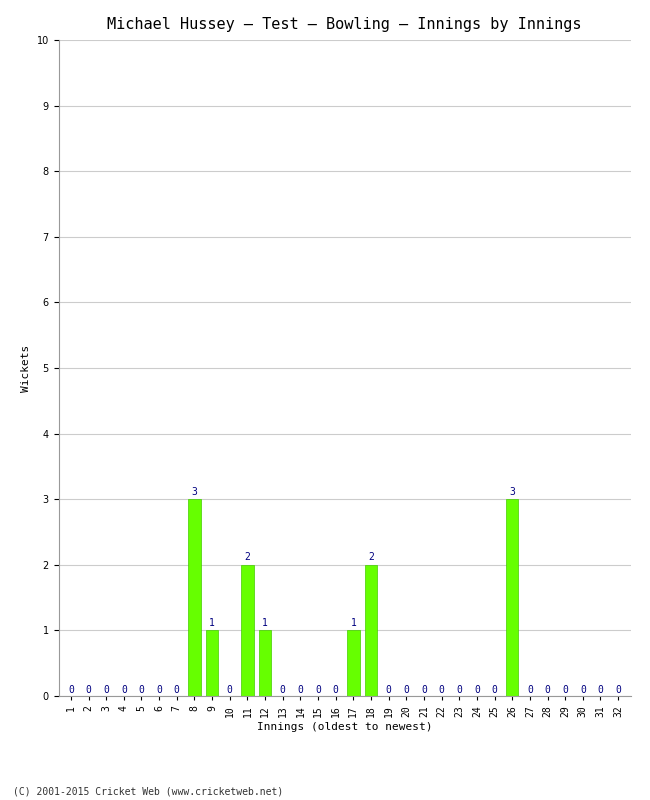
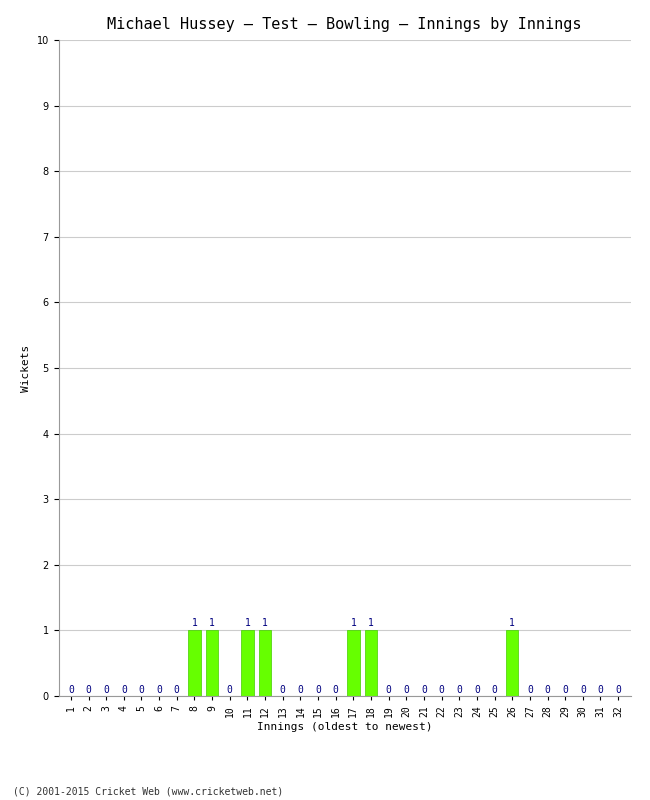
8: 3 -> 1
11: 2 -> 1
18: 2 -> 1
26: 3 -> 1
